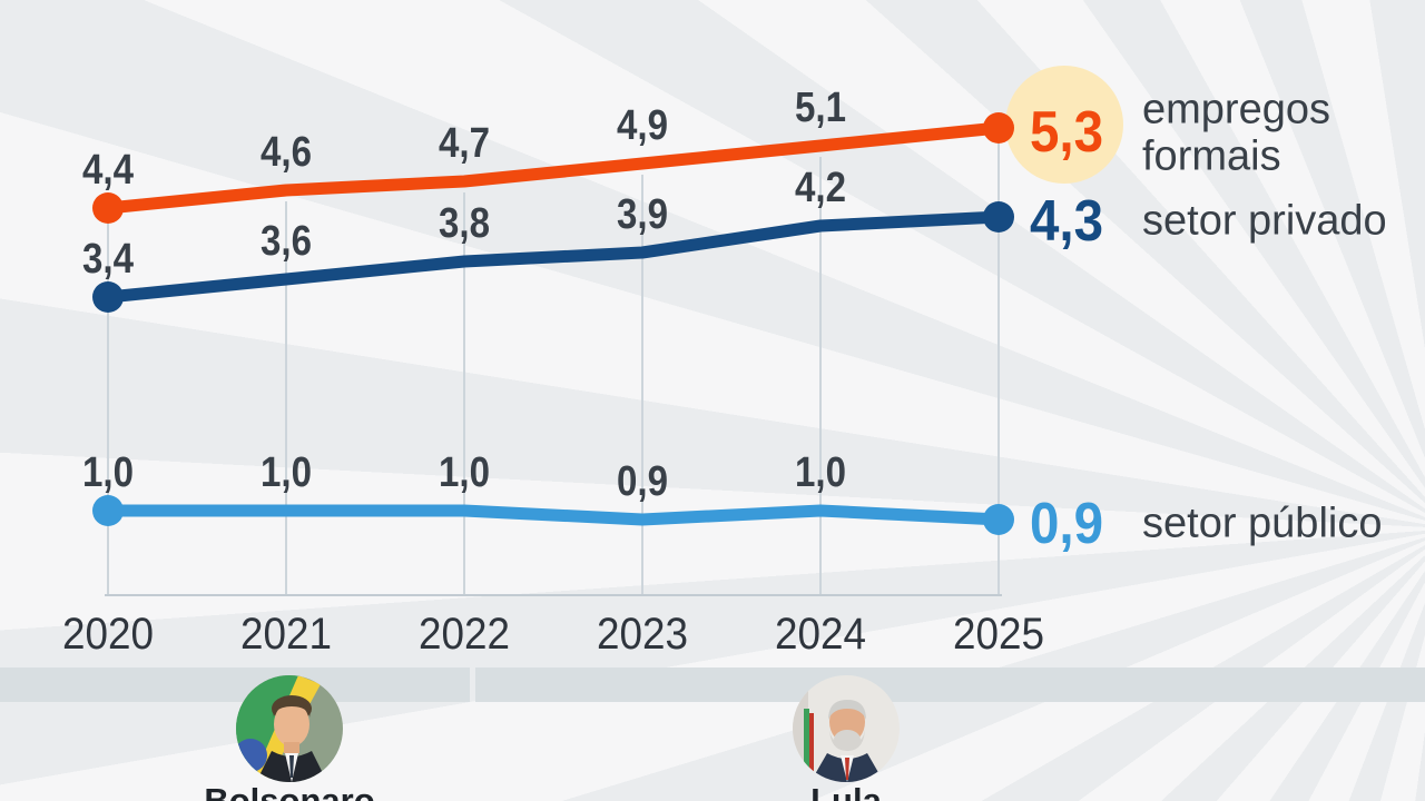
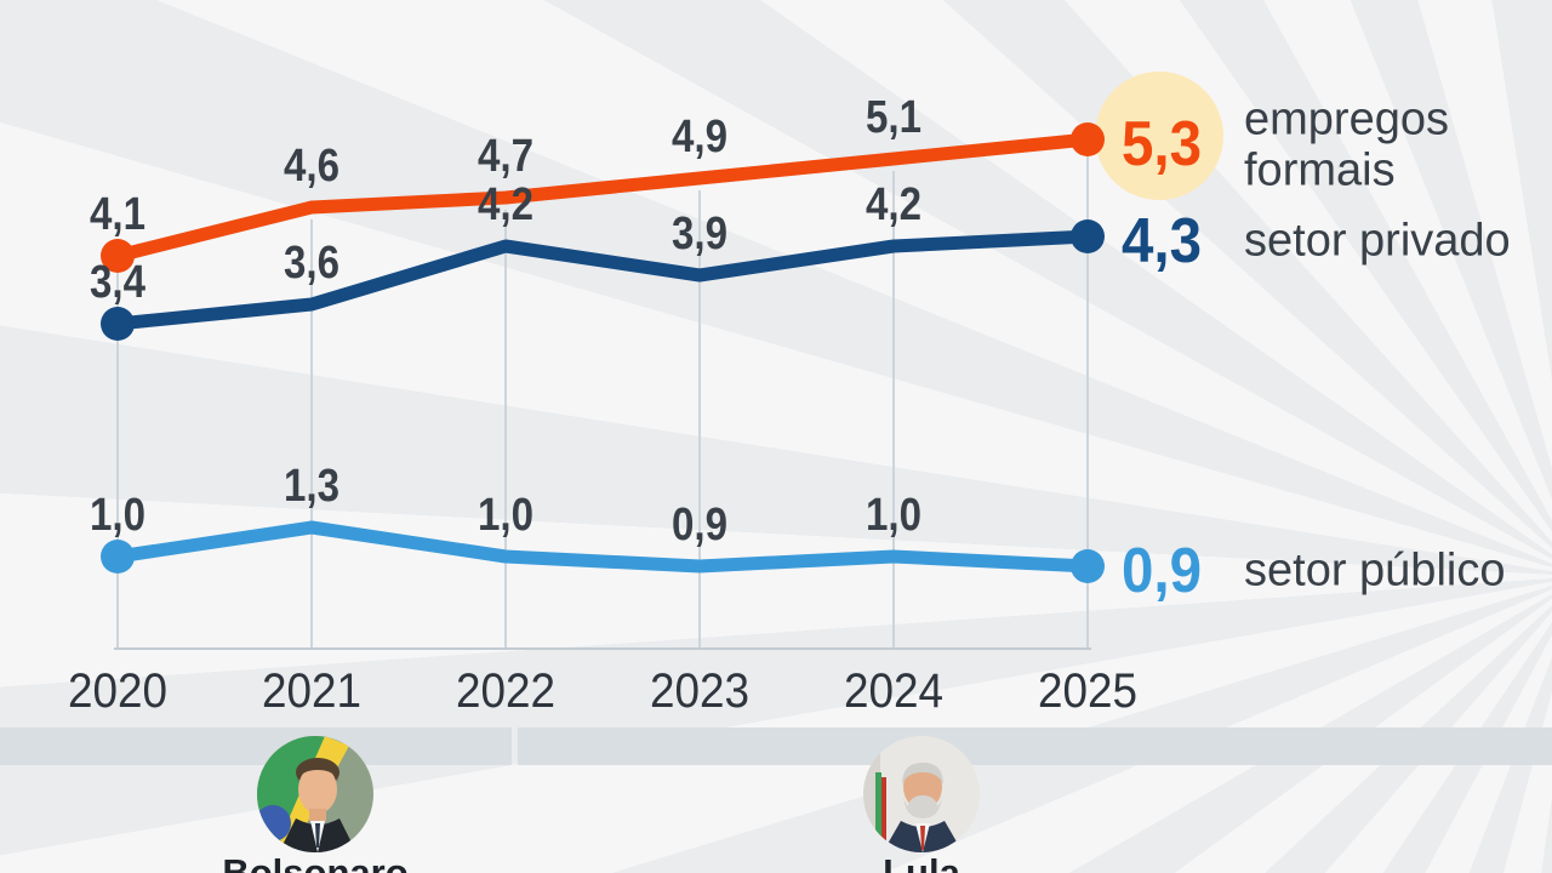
empregos formais/2020: 4,4 -> 4,1
setor público/2021: 1,0 -> 1,3
setor privado/2022: 3,8 -> 4,2
